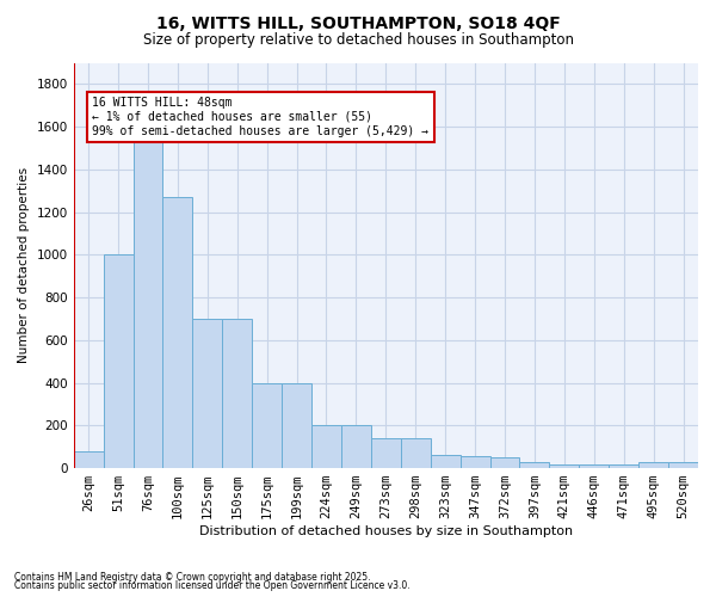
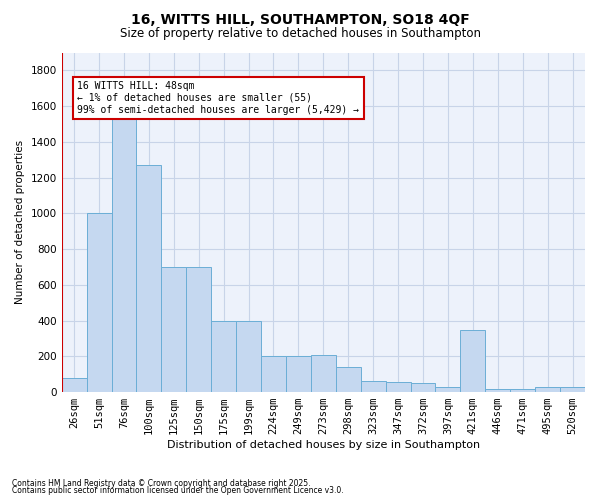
273sqm: 140 -> 210
421sqm: 20 -> 350
